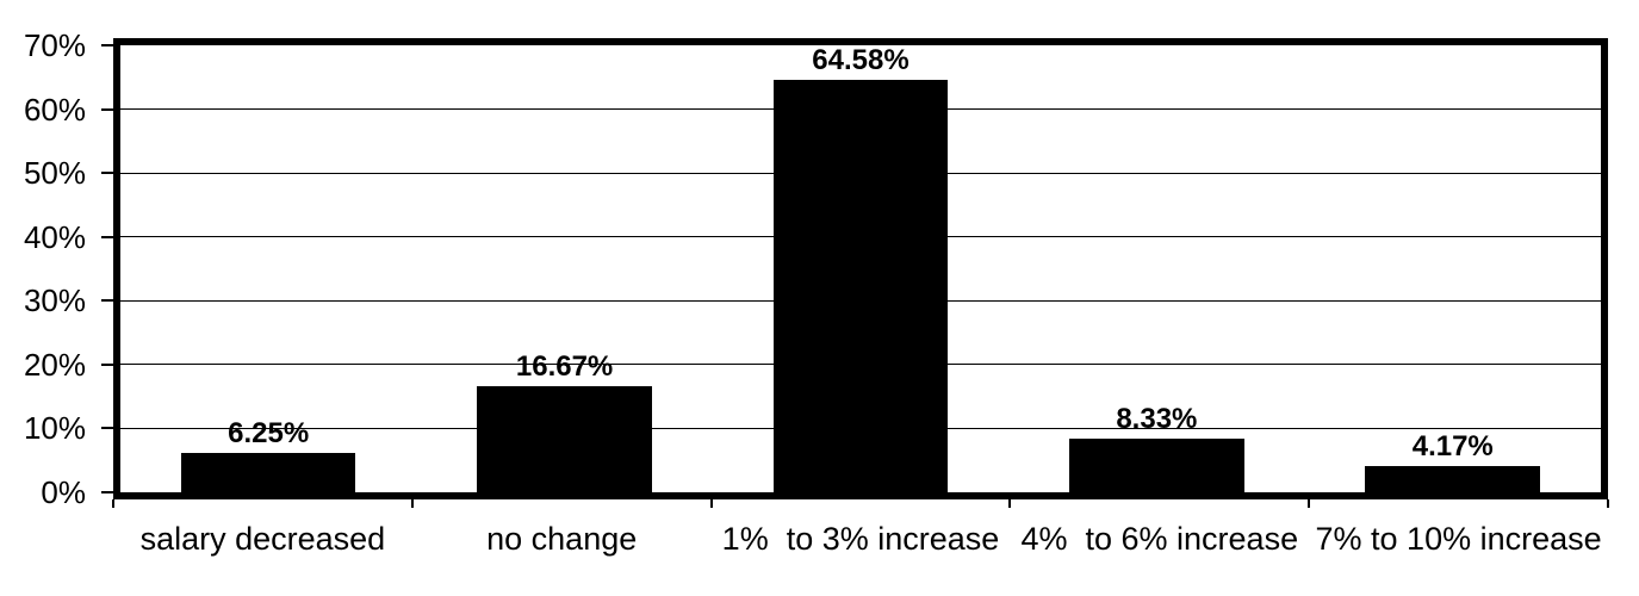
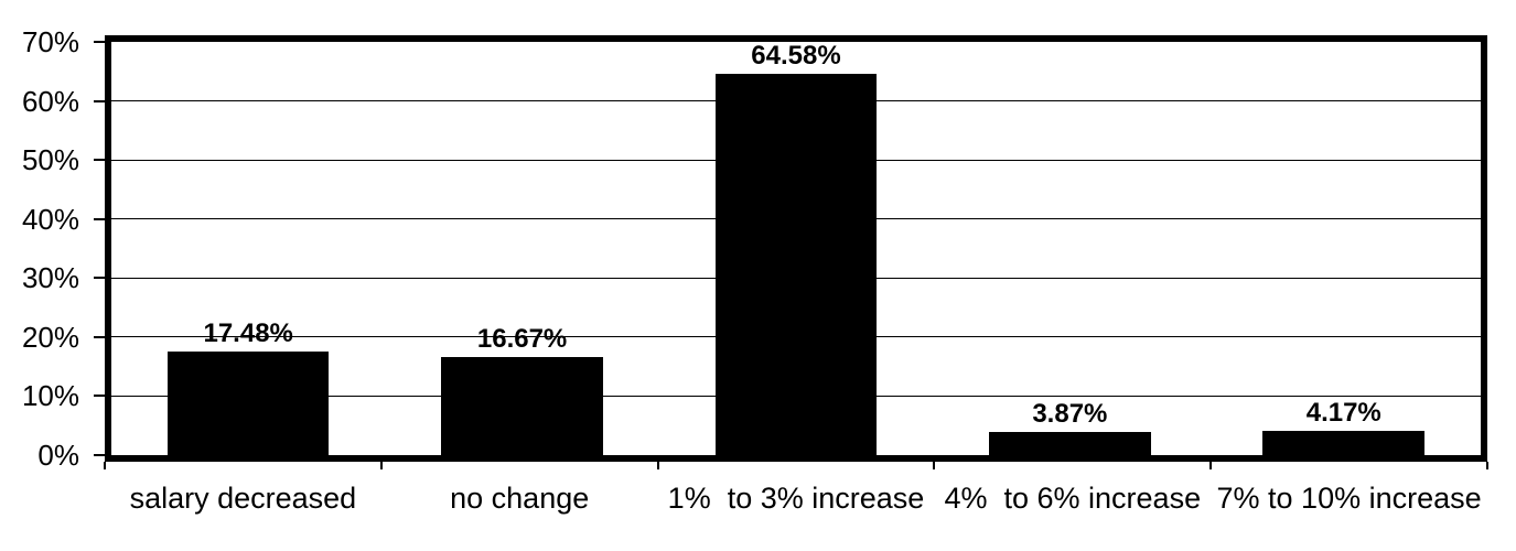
salary decreased: 6.25% -> 17.48%
4% to 6% increase: 8.33% -> 3.87%
